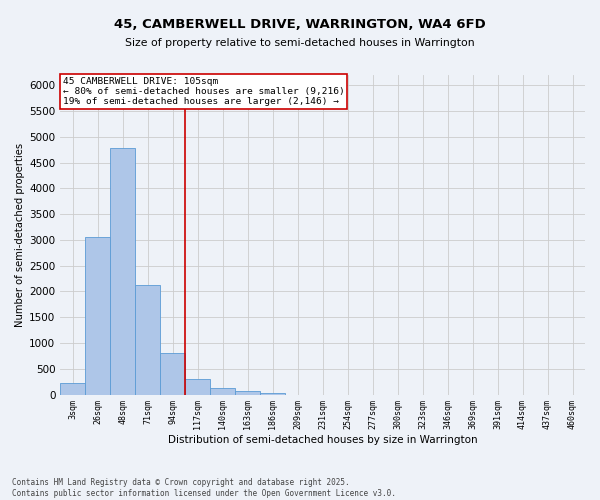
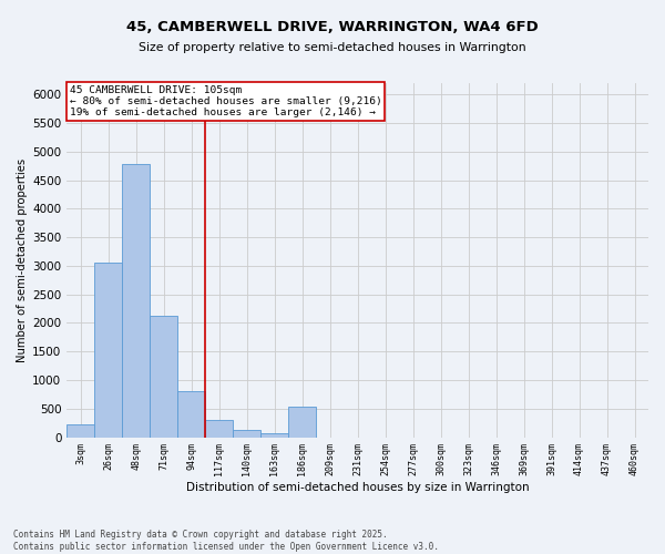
186sqm: 40 -> 540
